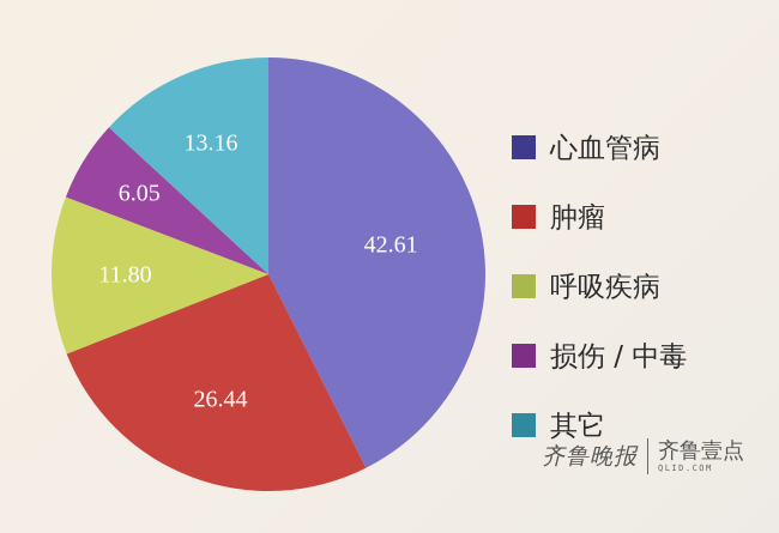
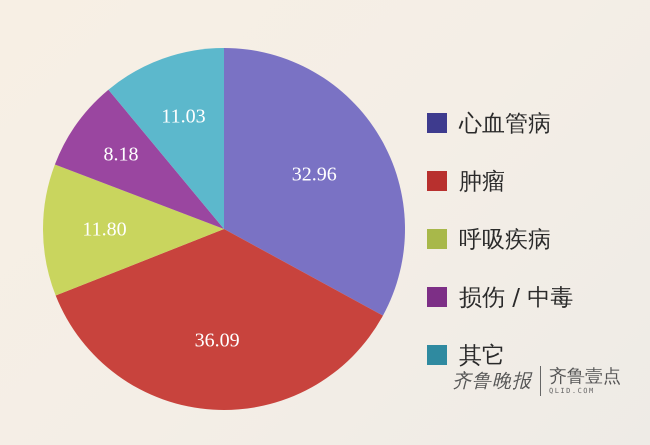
心血管病: 42.61 -> 32.96
肿瘤: 26.44 -> 36.09
损伤 / 中毒: 6.05 -> 8.18
其它: 13.16 -> 11.03
